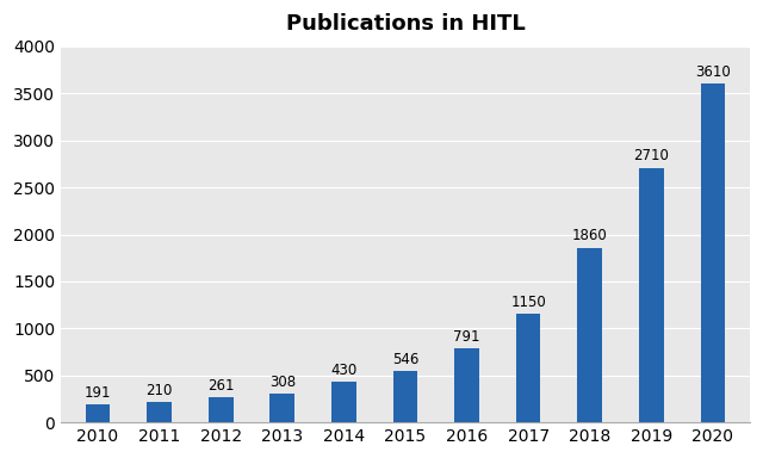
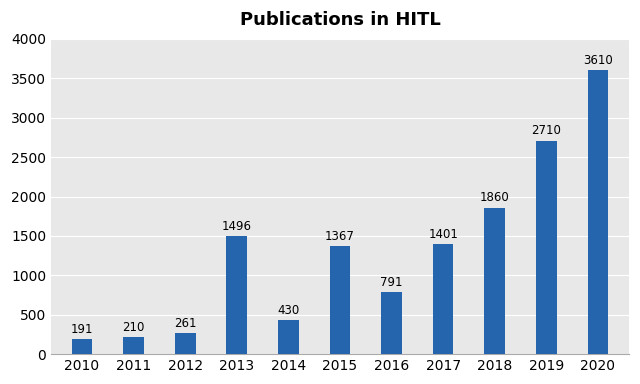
2013: 308 -> 1496
2015: 546 -> 1367
2017: 1150 -> 1401
